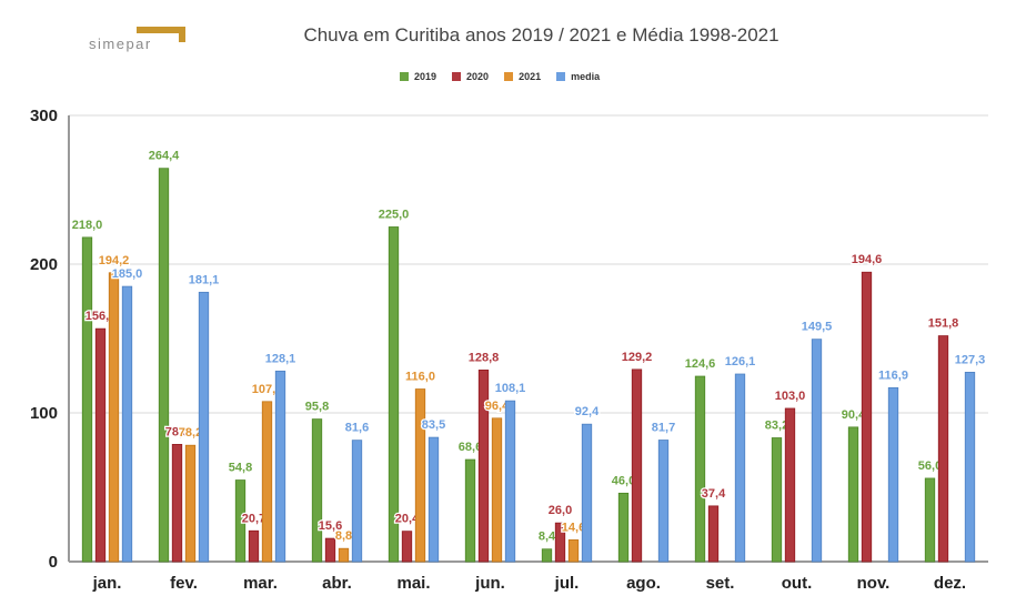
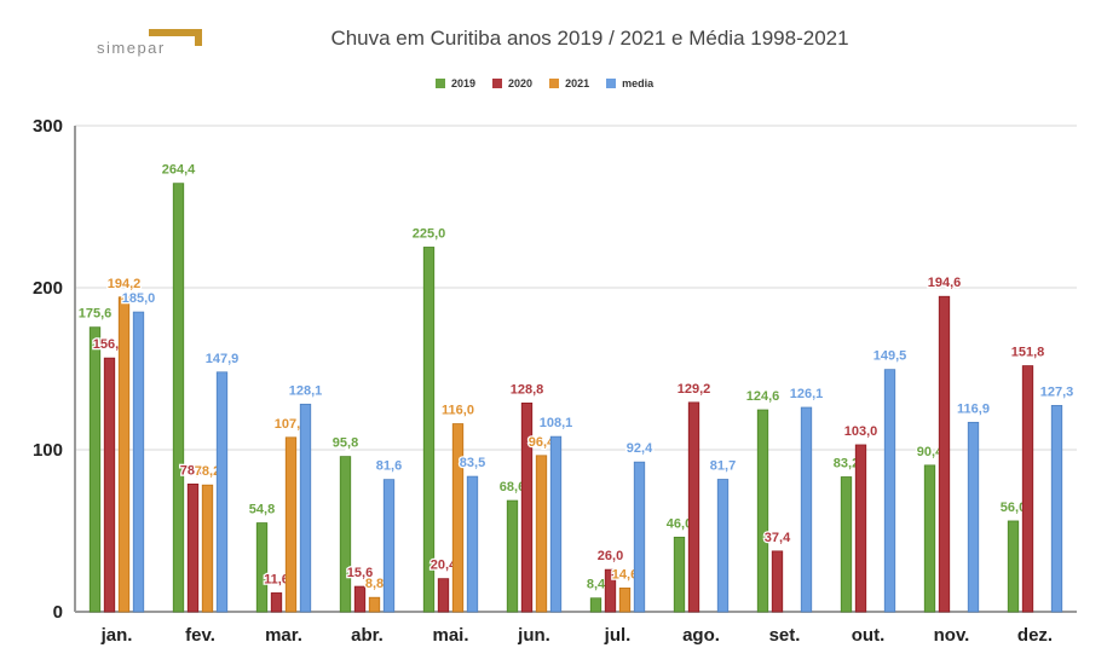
2019/jan.: 218,0 -> 175,6
media/fev.: 181,1 -> 147,9
2020/mar.: 20,7 -> 11,6
